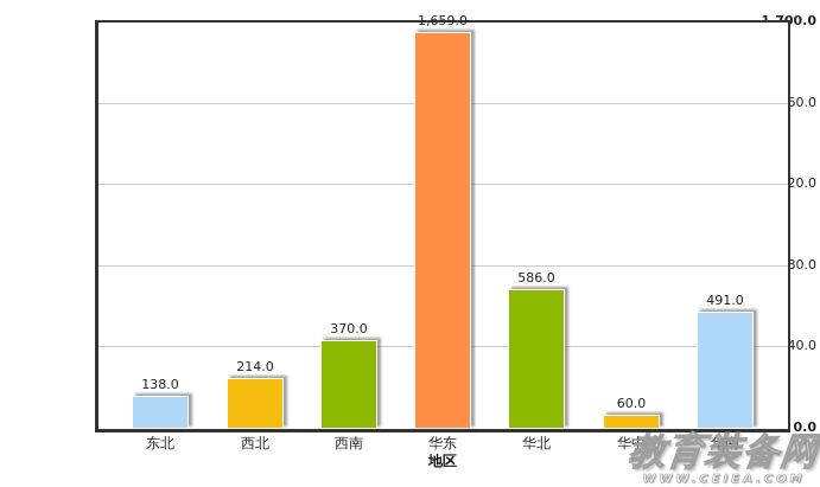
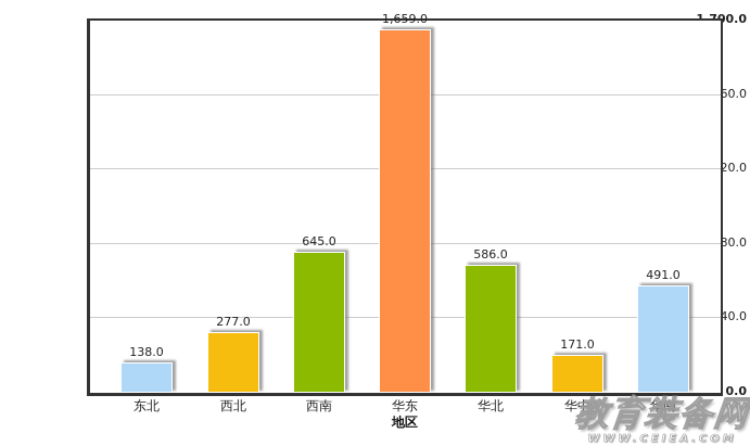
西北: 214.0 -> 277.0
西南: 370.0 -> 645.0
华中: 60.0 -> 171.0
